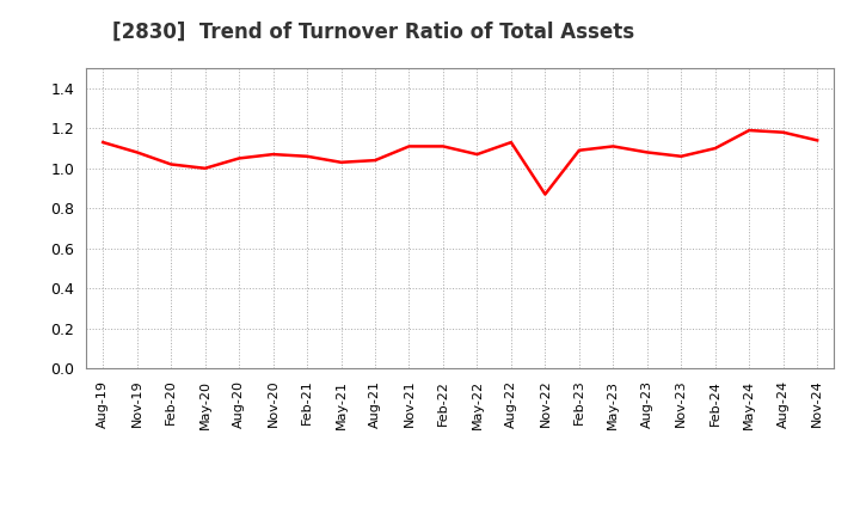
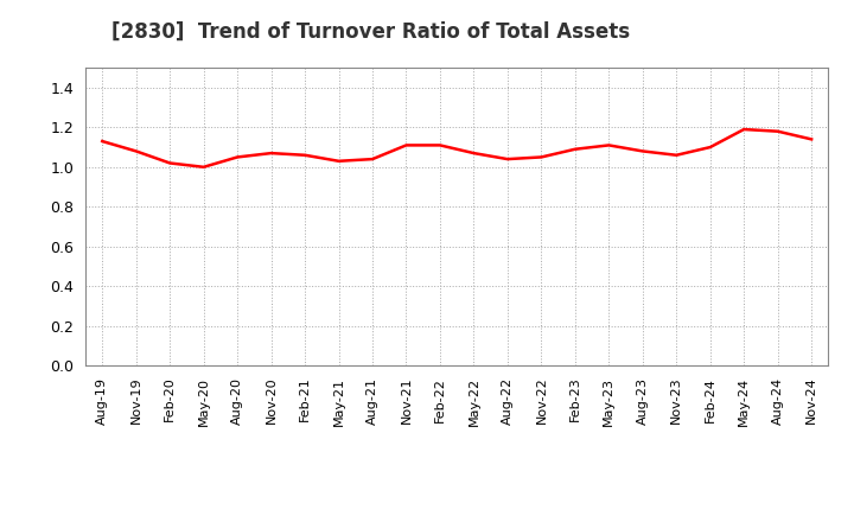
Aug-22: 1.13 -> 1.04
Nov-22: 0.87 -> 1.05
